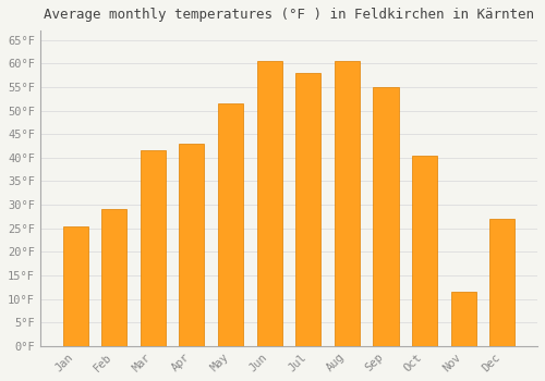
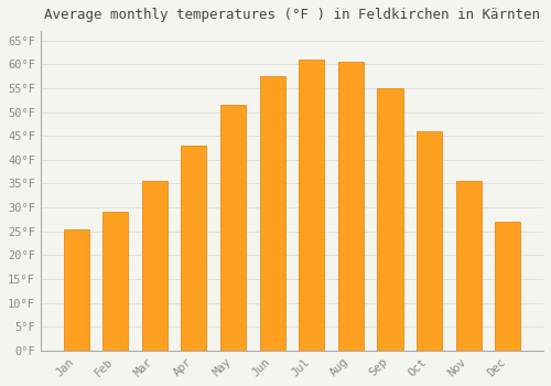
Mar: 41.5°F -> 35.5°F
Jun: 60.5°F -> 57.5°F
Jul: 58.0°F -> 61.0°F
Oct: 40.5°F -> 46.0°F
Nov: 11.5°F -> 35.5°F
